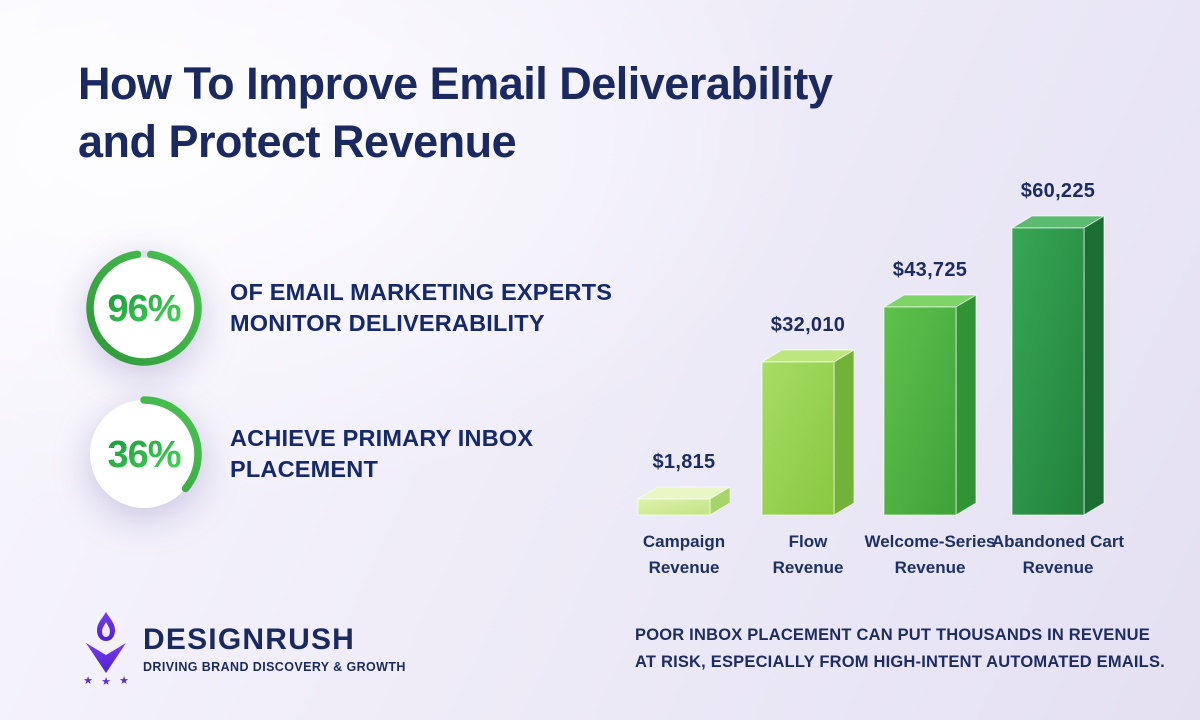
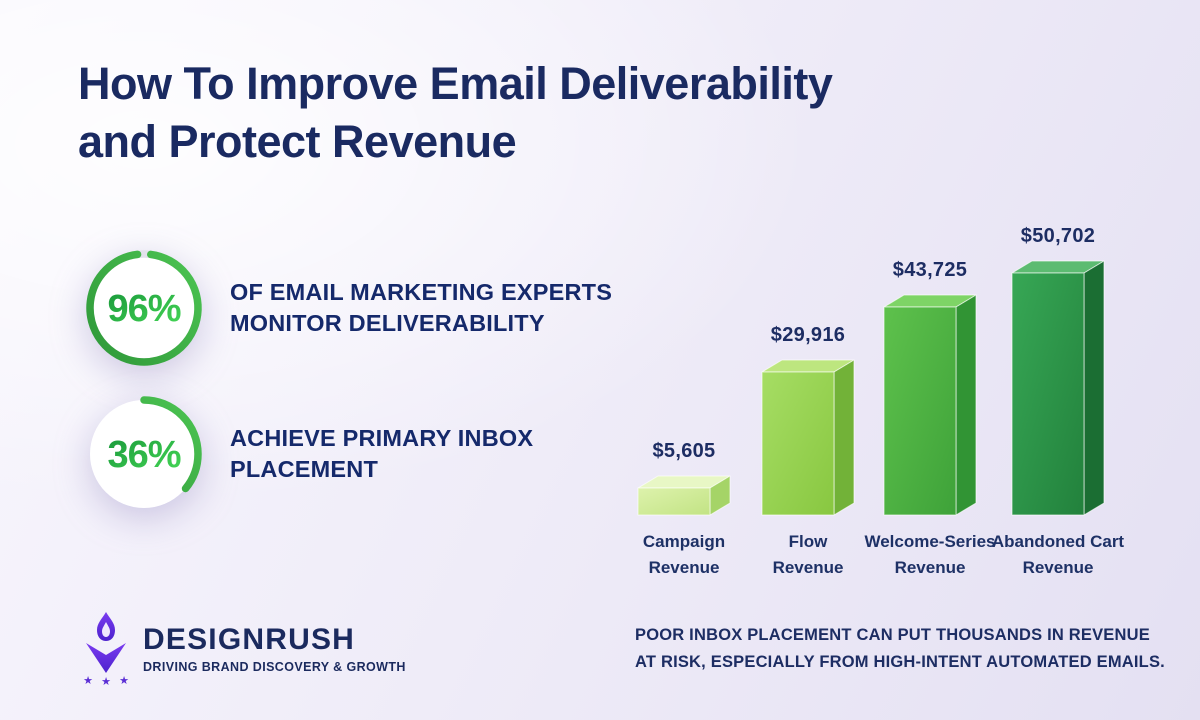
Campaign Revenue: $1,815 -> $5,605
Flow Revenue: $32,010 -> $29,916
Abandoned Cart Revenue: $60,225 -> $50,702
